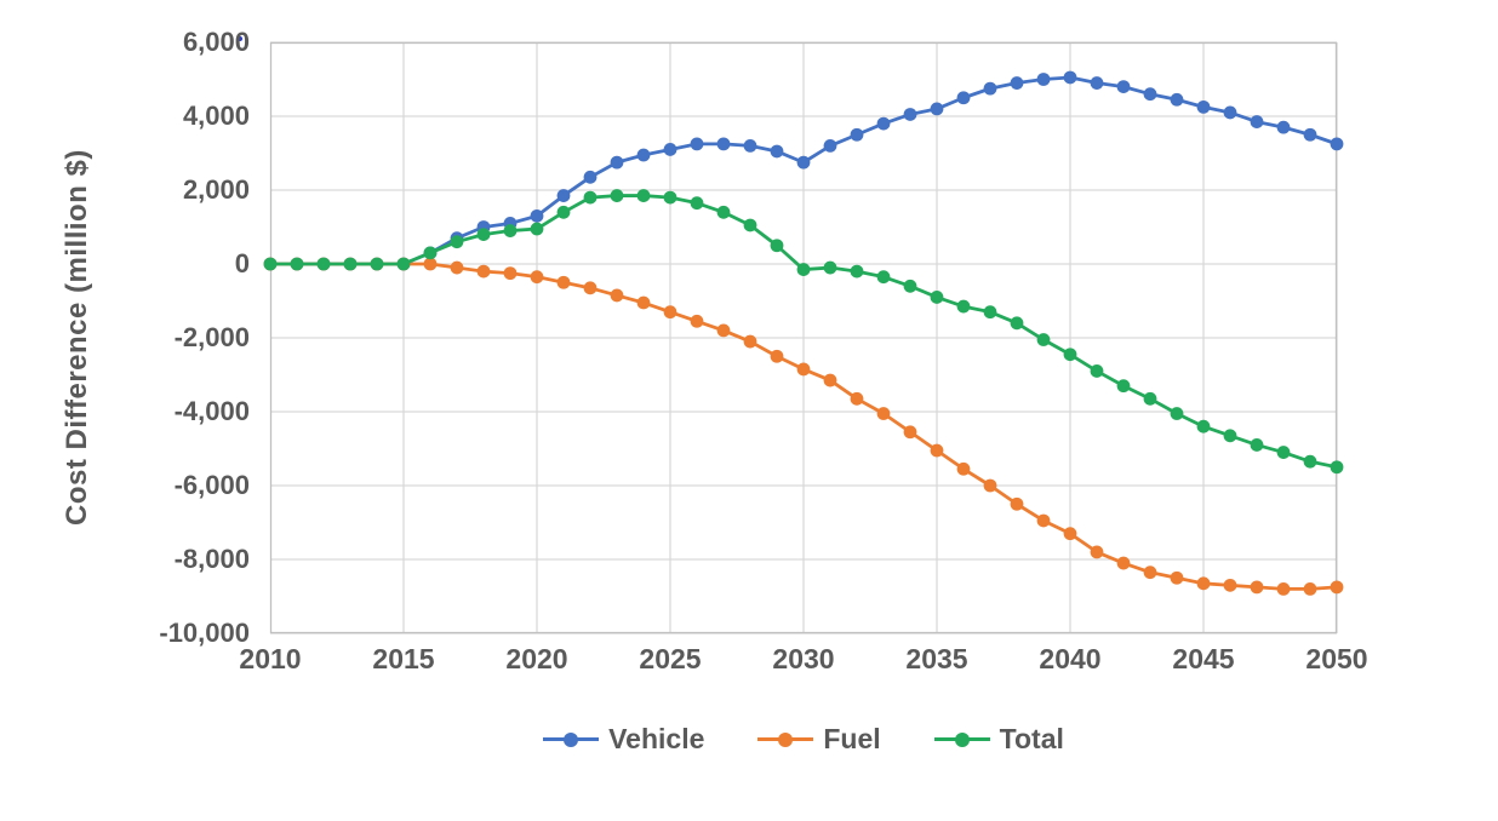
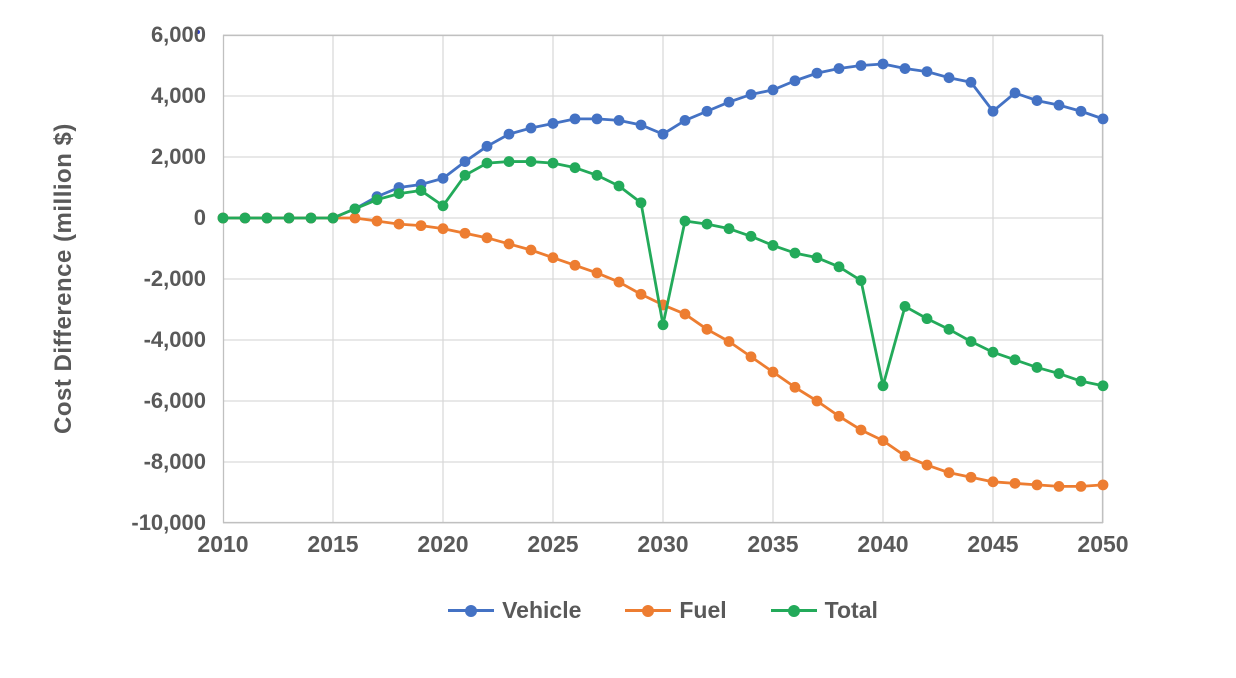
Total/2020: 1000 -> 400
Total/2030: -200 -> -3500
Total/2040: -2400 -> -5500
Vehicle/2045: 4200 -> 3500
